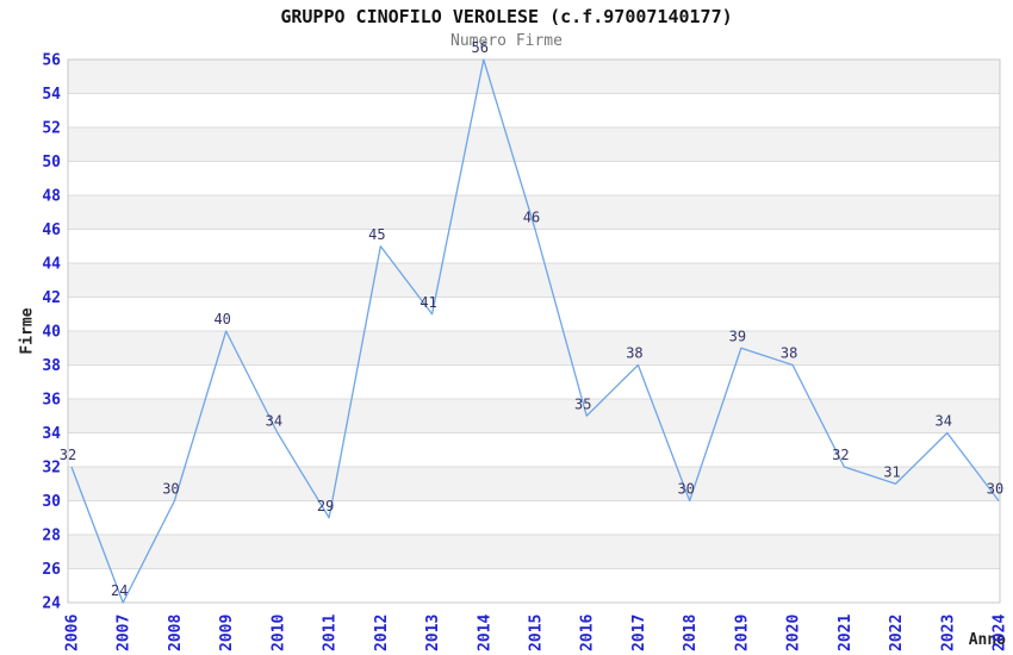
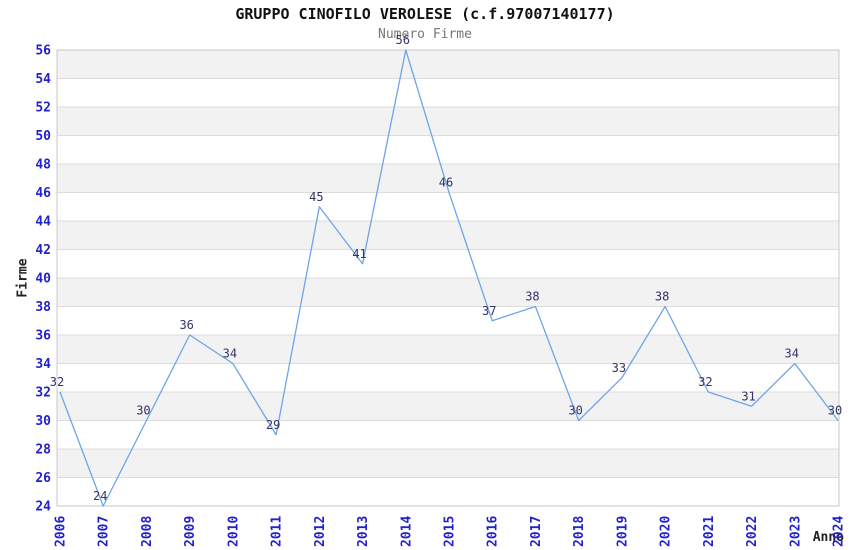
2009: 40 -> 36
2016: 35 -> 37
2019: 39 -> 33
